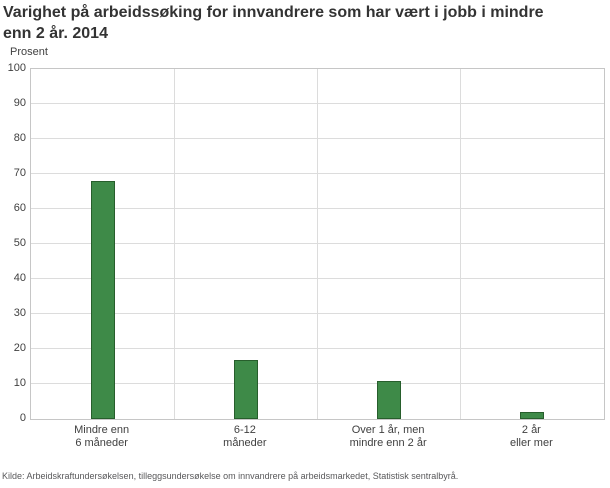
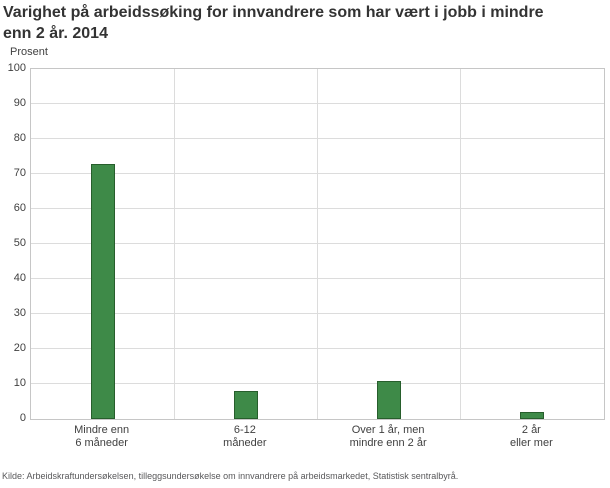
Mindre enn 6 måneder: 68 -> 73
6-12 måneder: 17 -> 8
